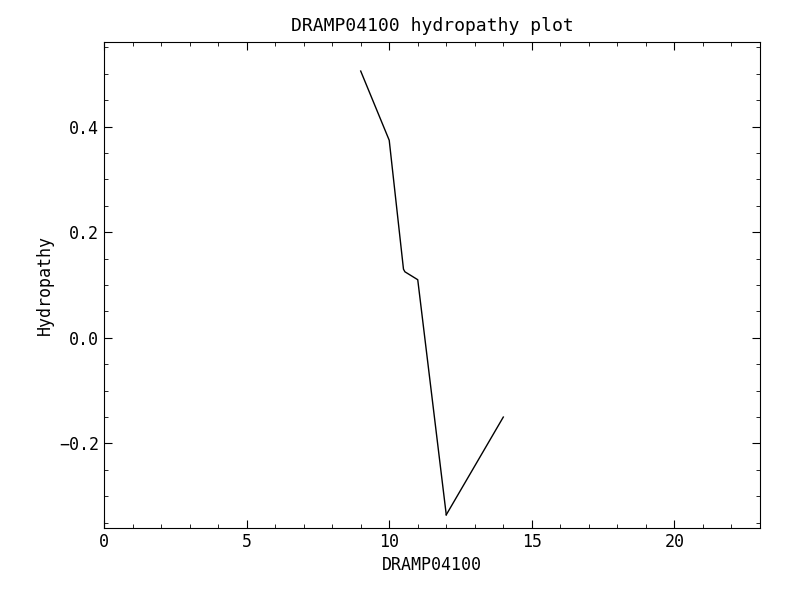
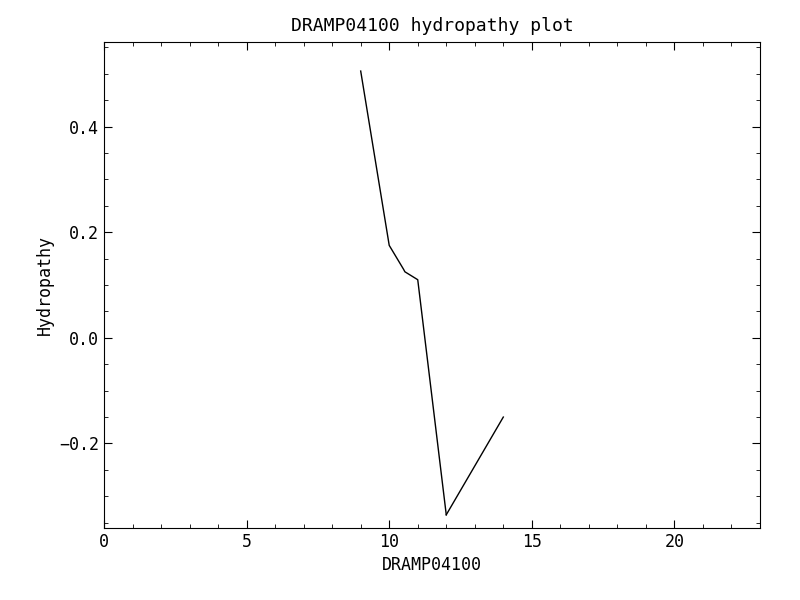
10: 0.374 -> 0.175
